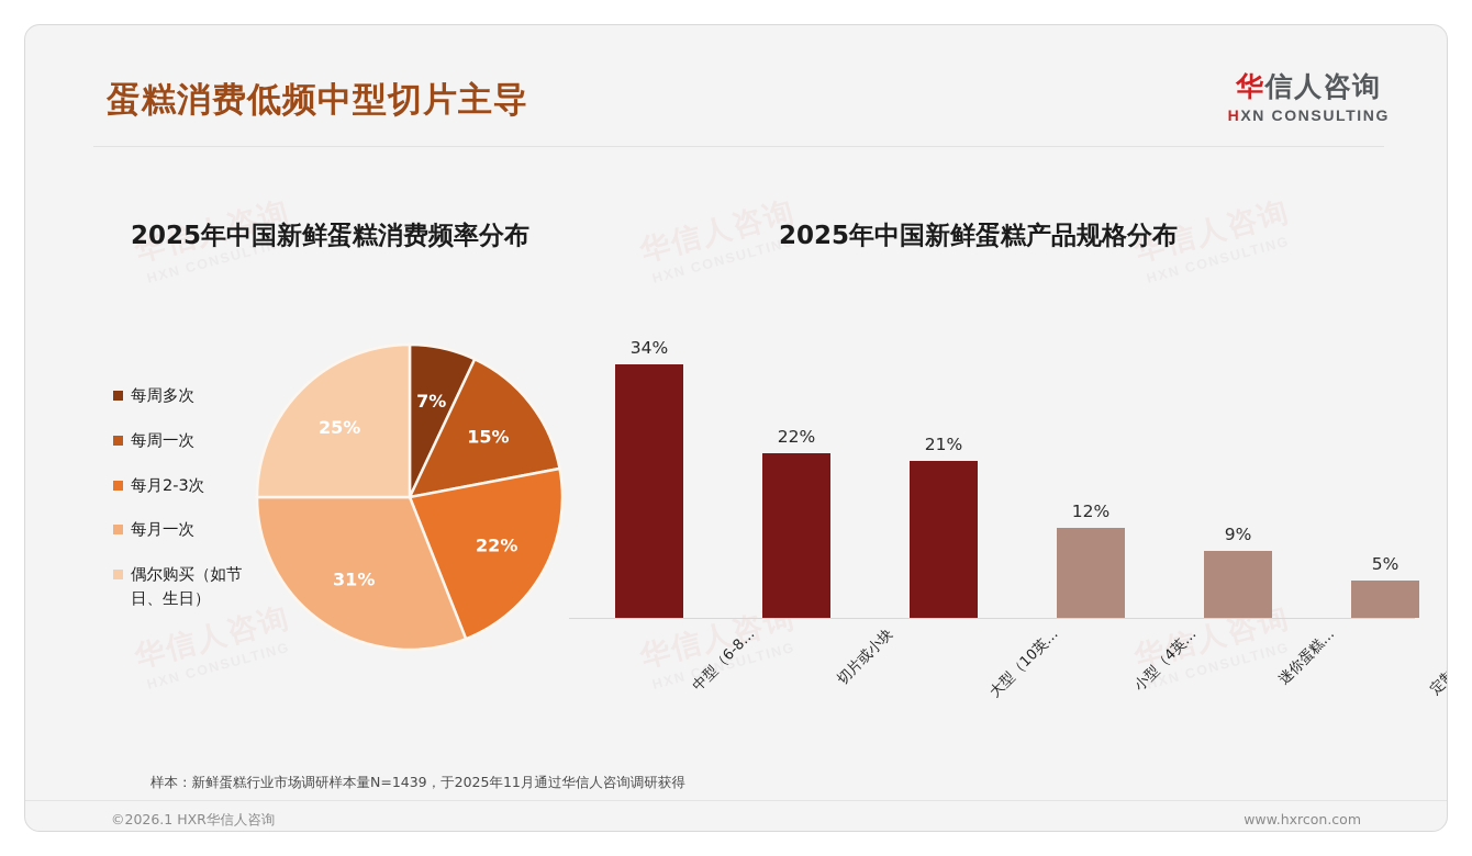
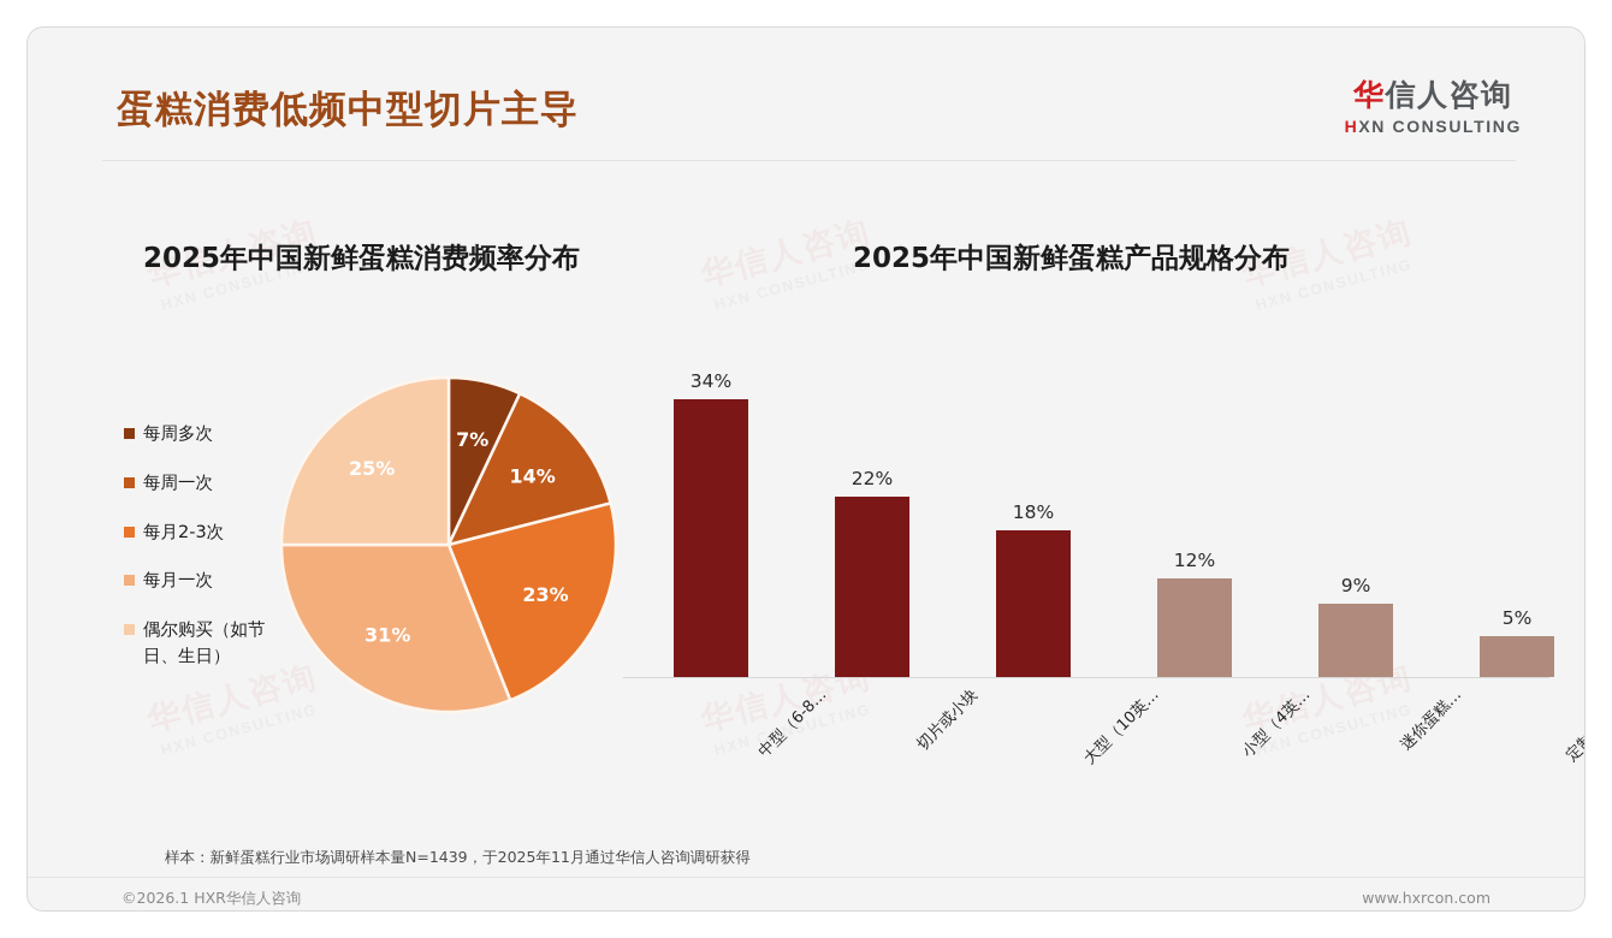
2025年中国新鲜蛋糕消费频率分布/每周一次: 15% -> 14%
2025年中国新鲜蛋糕消费频率分布/每月2-3次: 22% -> 23%
2025年中国新鲜蛋糕产品规格分布/大型（10英…: 21% -> 18%
